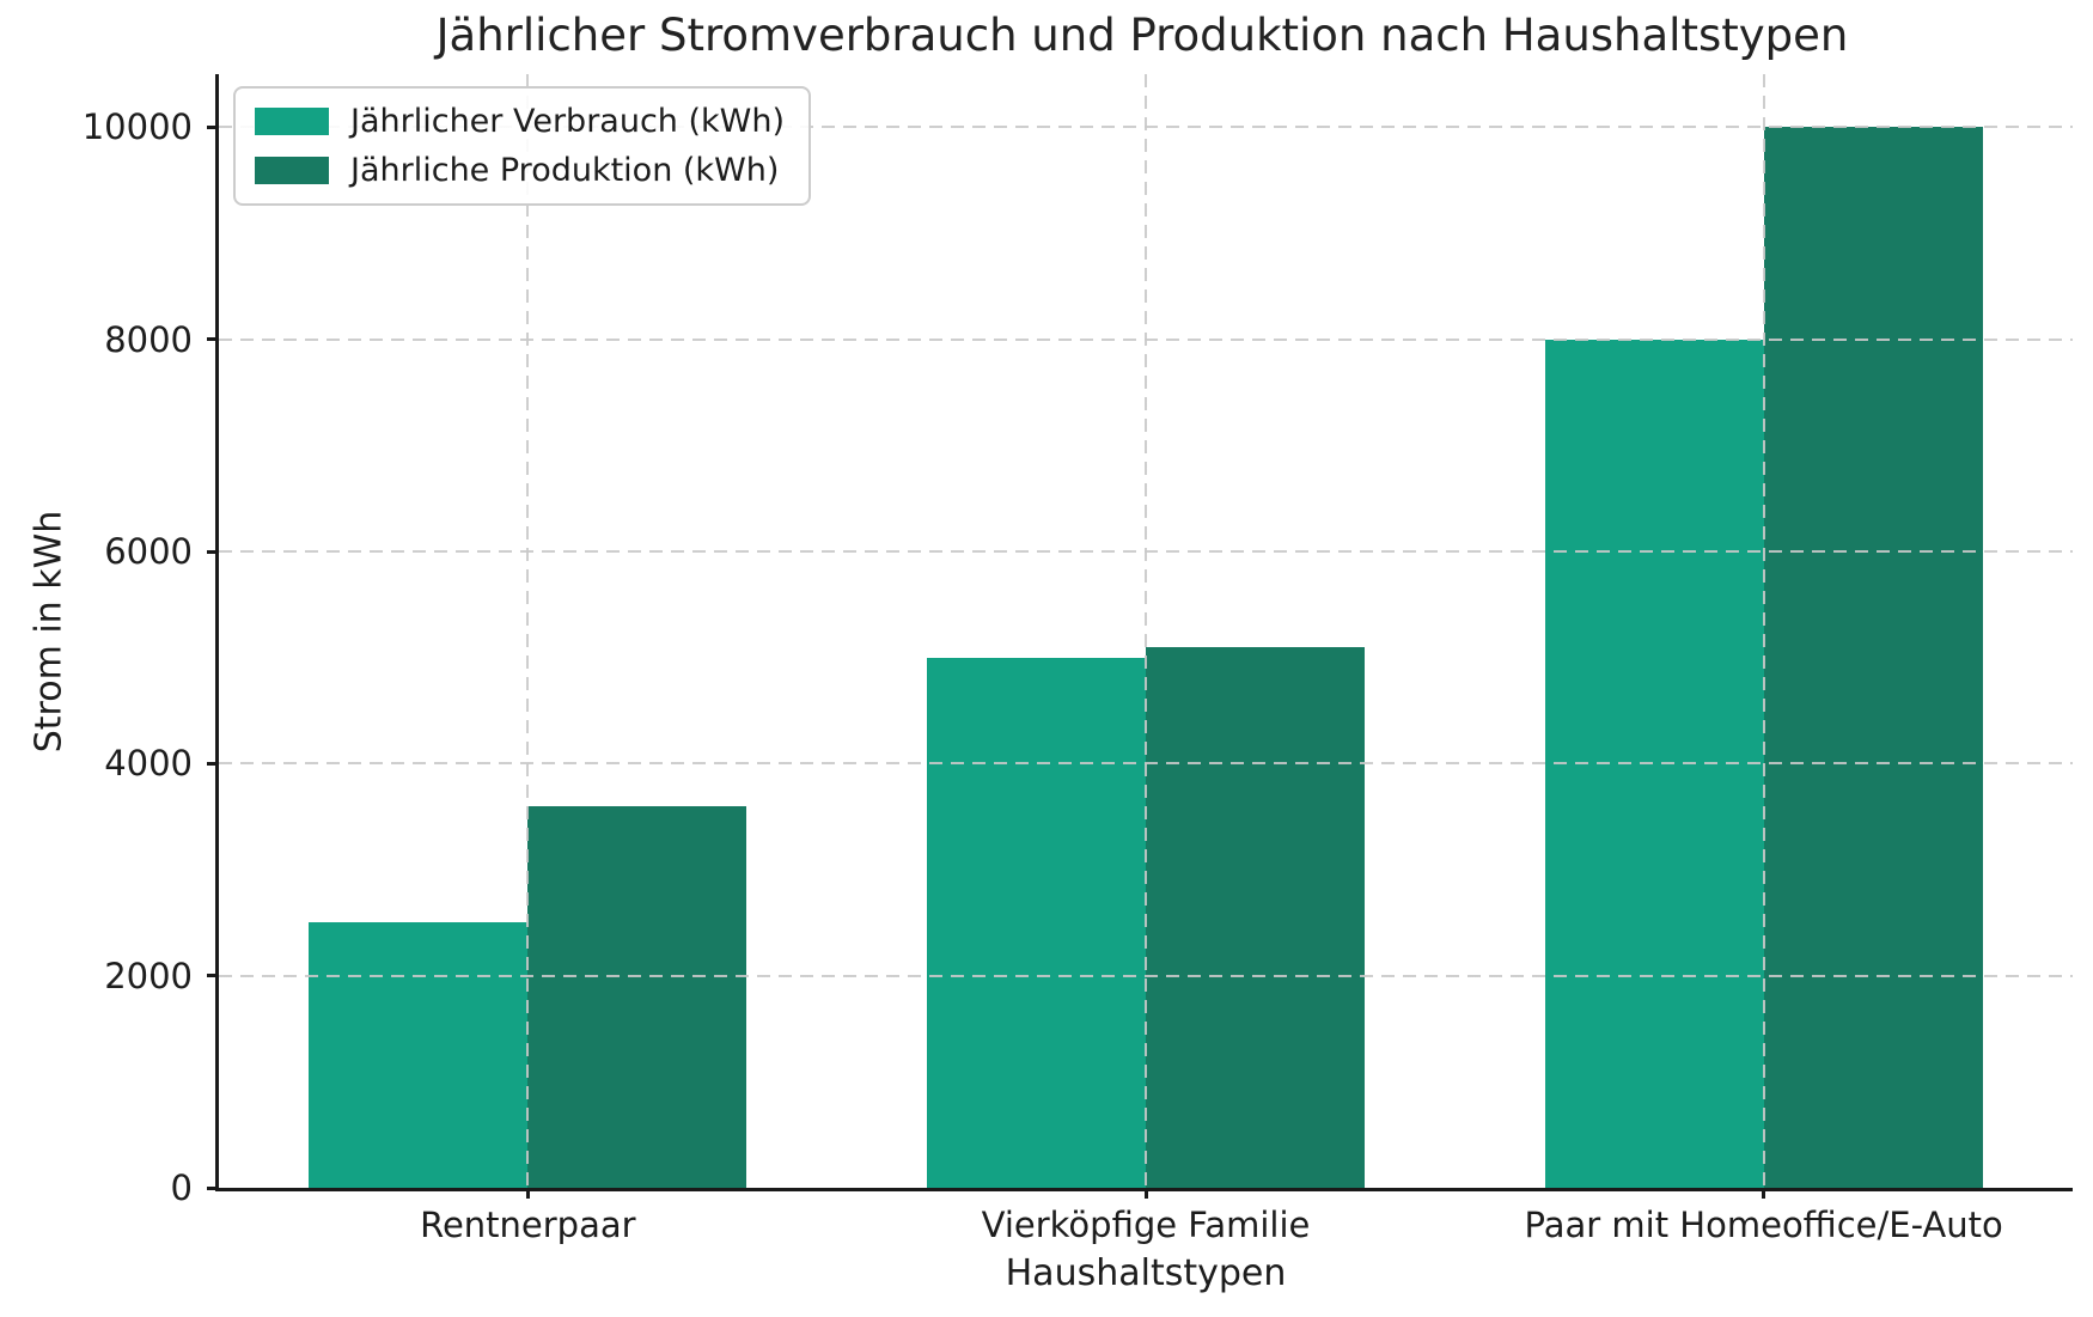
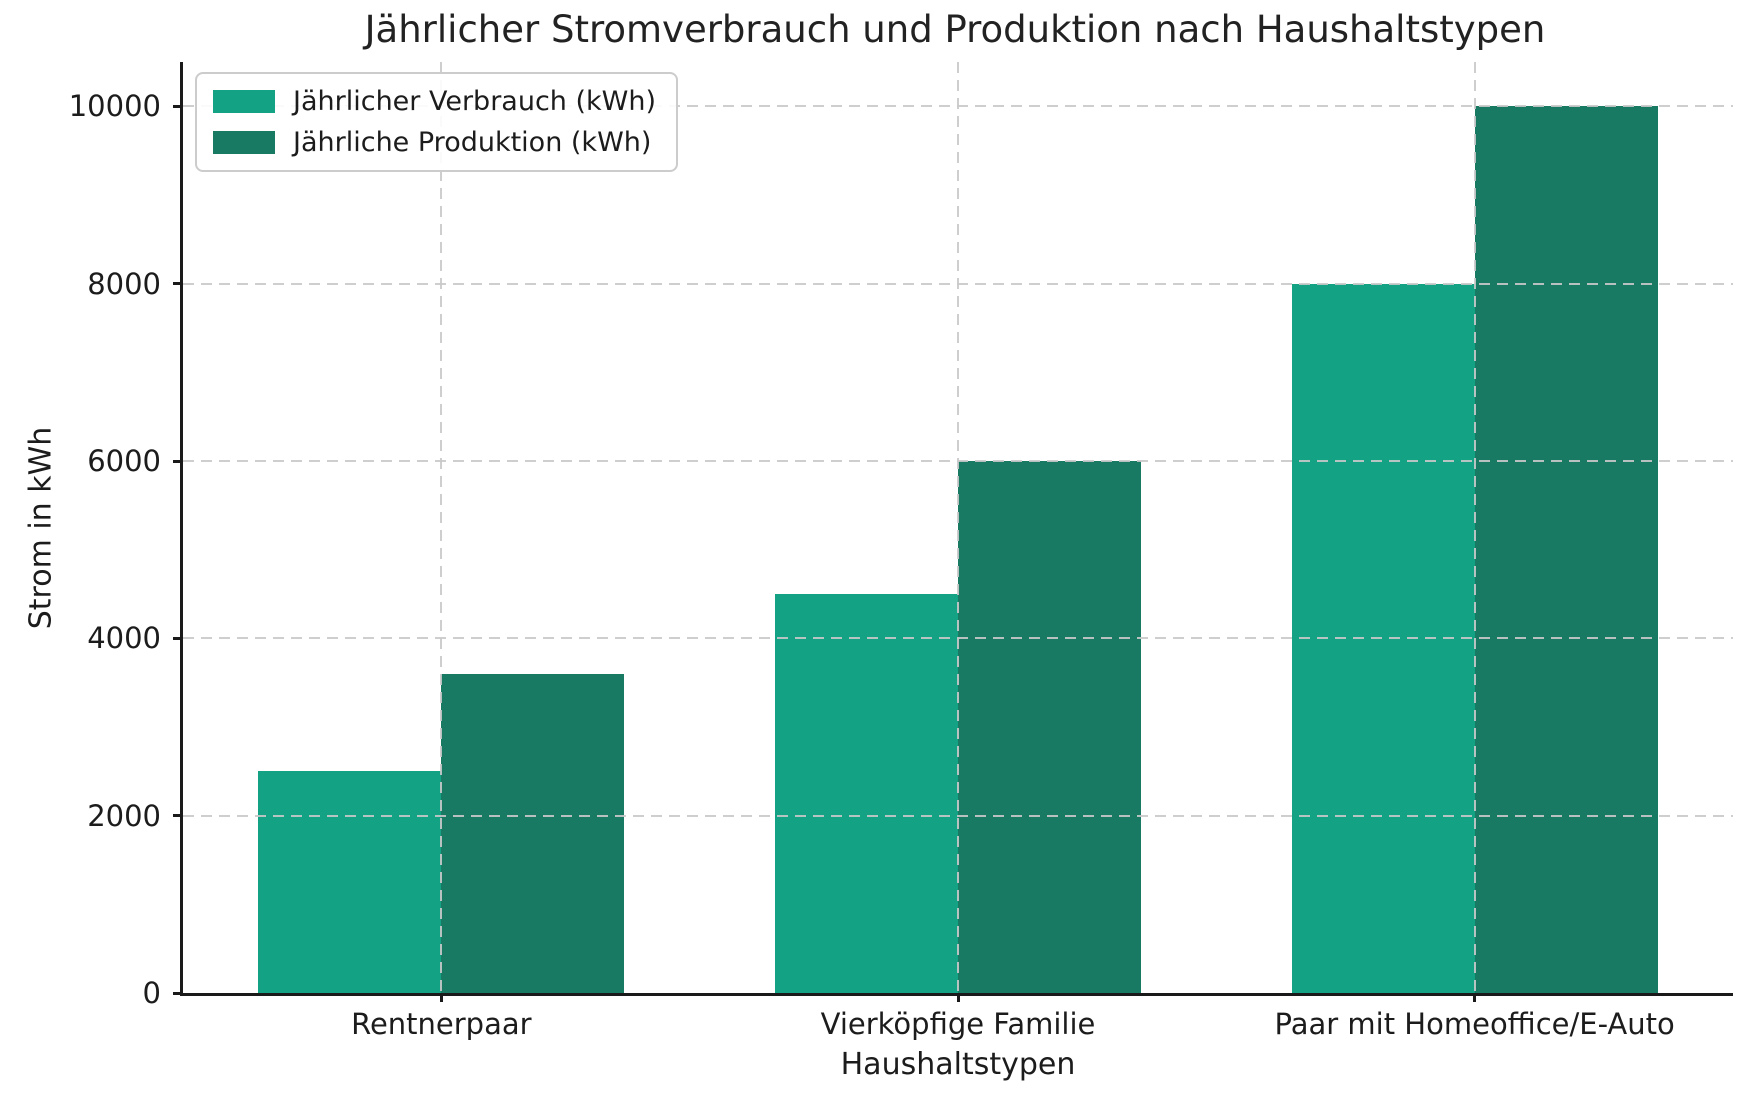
Jährlicher Verbrauch (kWh)/Vierköpfige Familie: 5000 -> 4500
Jährliche Produktion (kWh)/Vierköpfige Familie: 5100 -> 6000
